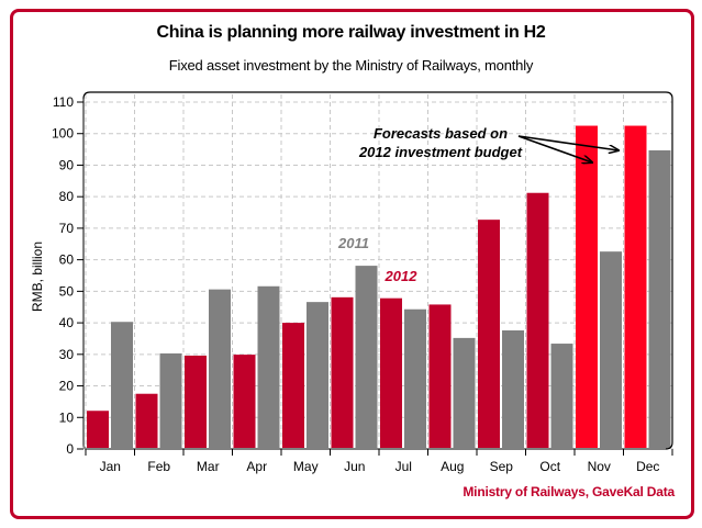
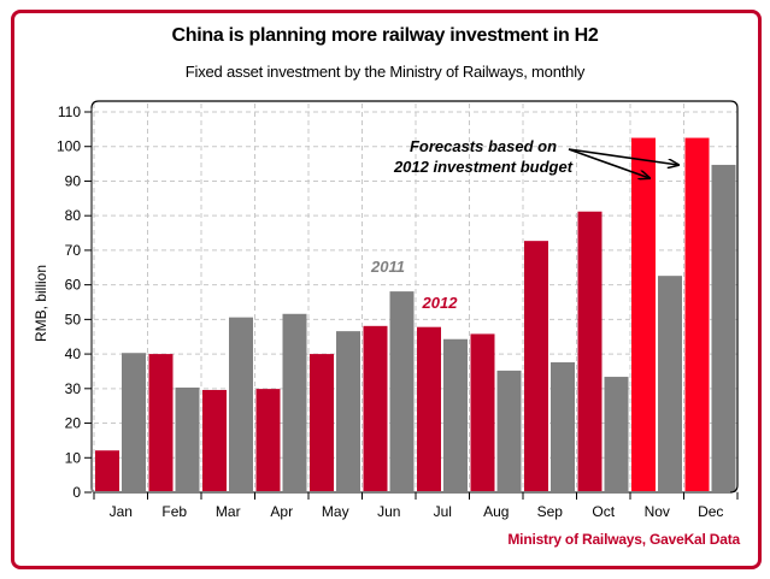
2012/Feb: 18 -> 40
